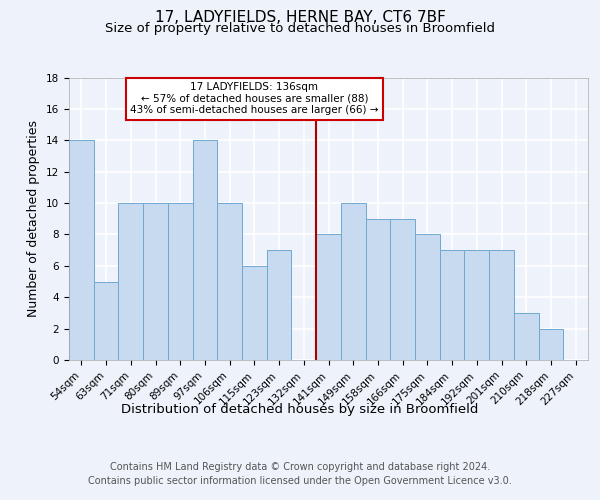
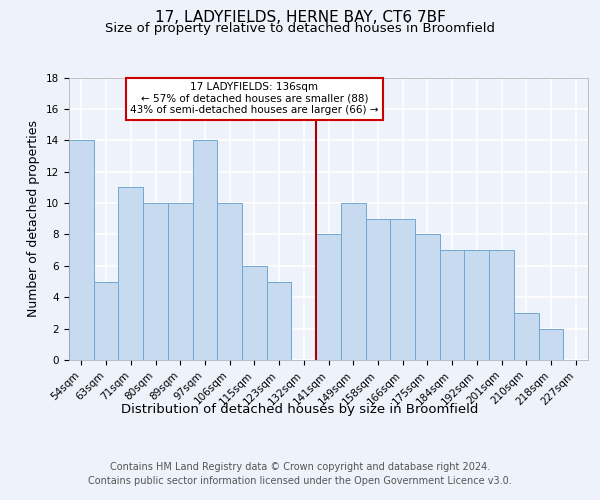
71sqm: 10 -> 11
123sqm: 7 -> 5
